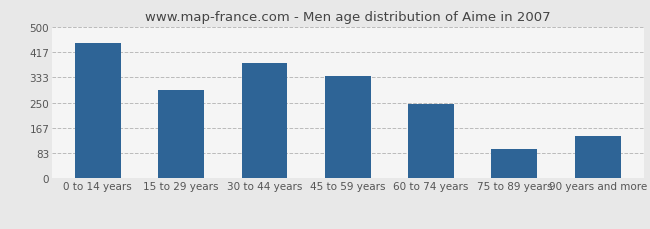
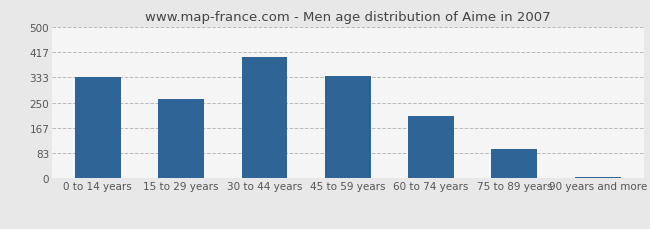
0 to 14 years: 445 -> 333
15 to 29 years: 290 -> 262
30 to 44 years: 380 -> 400
60 to 74 years: 245 -> 207
90 years and more: 140 -> 5
